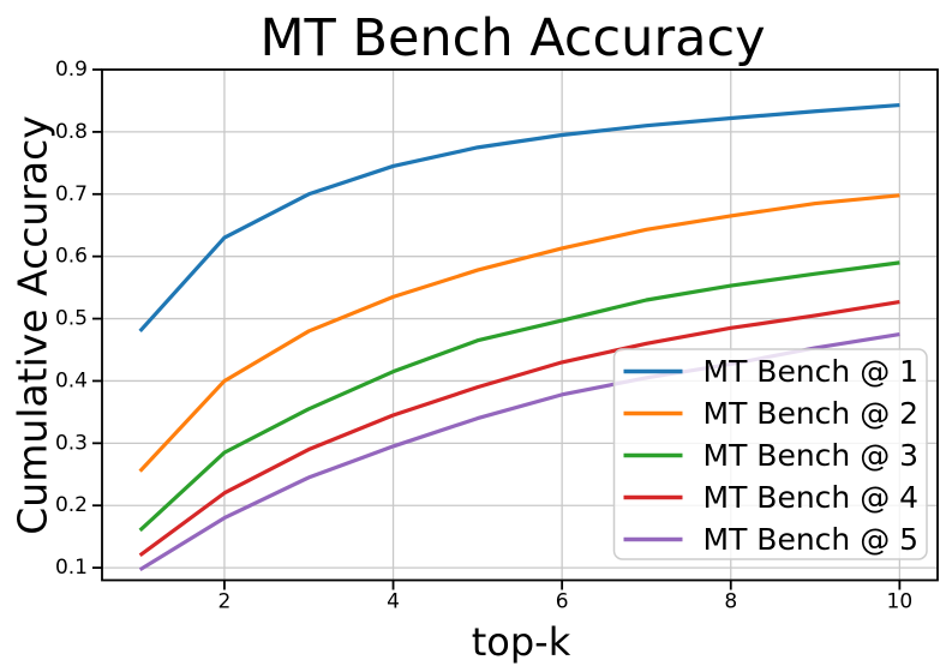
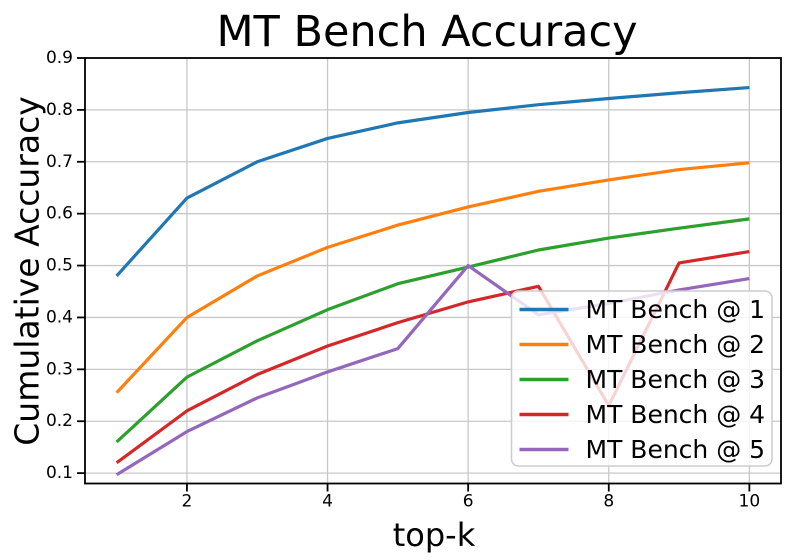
MT Bench @ 5/6: 0.38 -> 0.50
MT Bench @ 4/8: 0.48 -> 0.23
